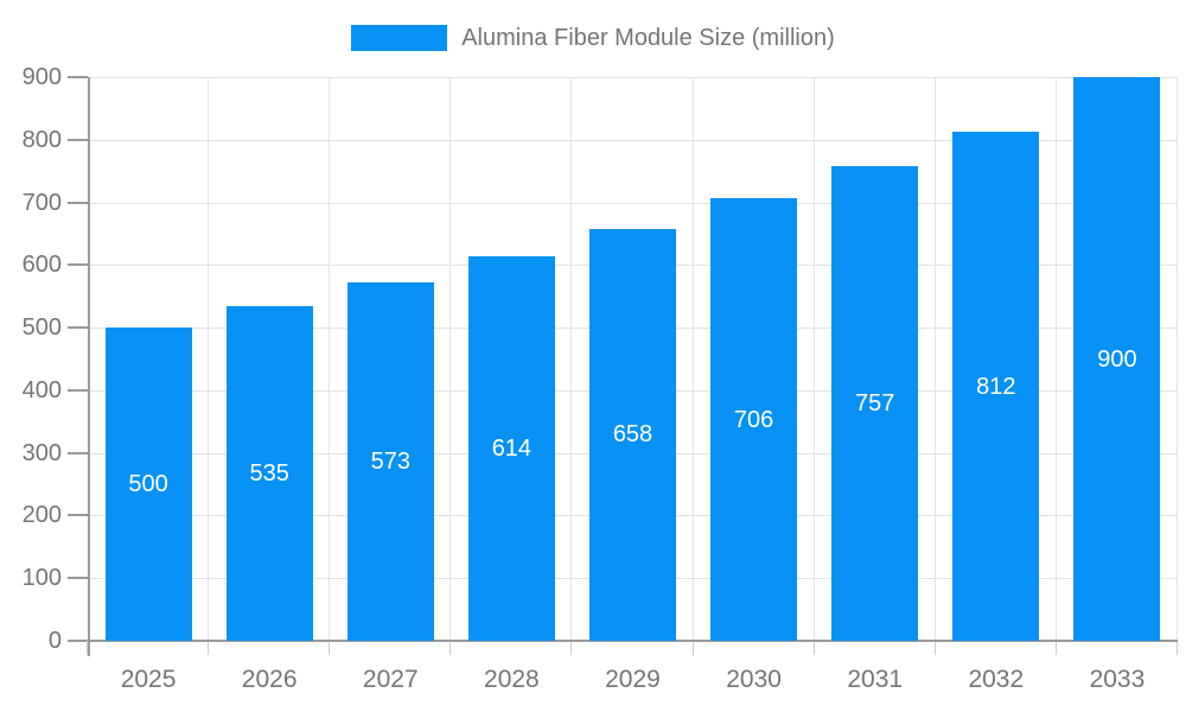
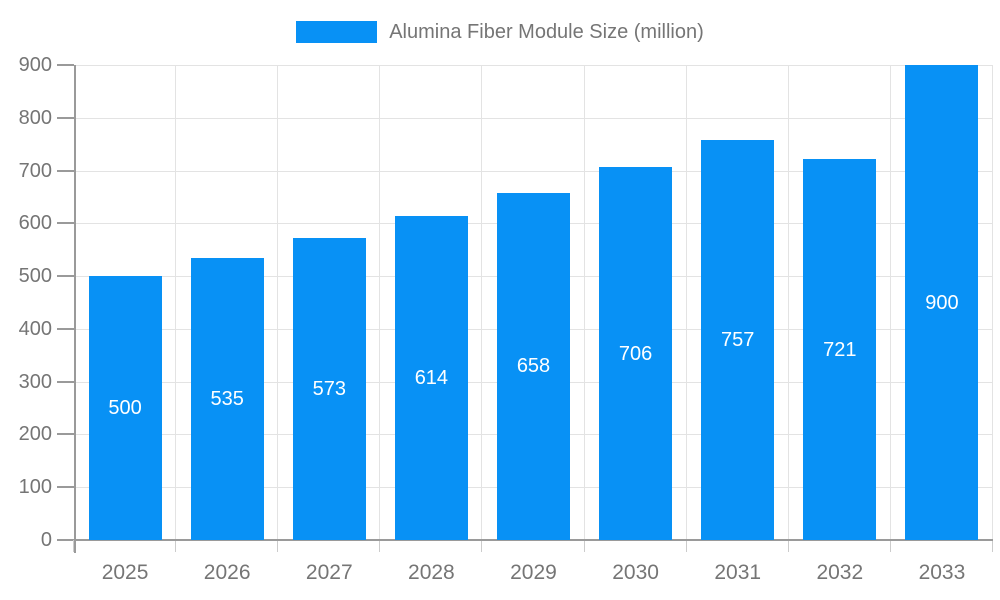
2032: 812 -> 721
